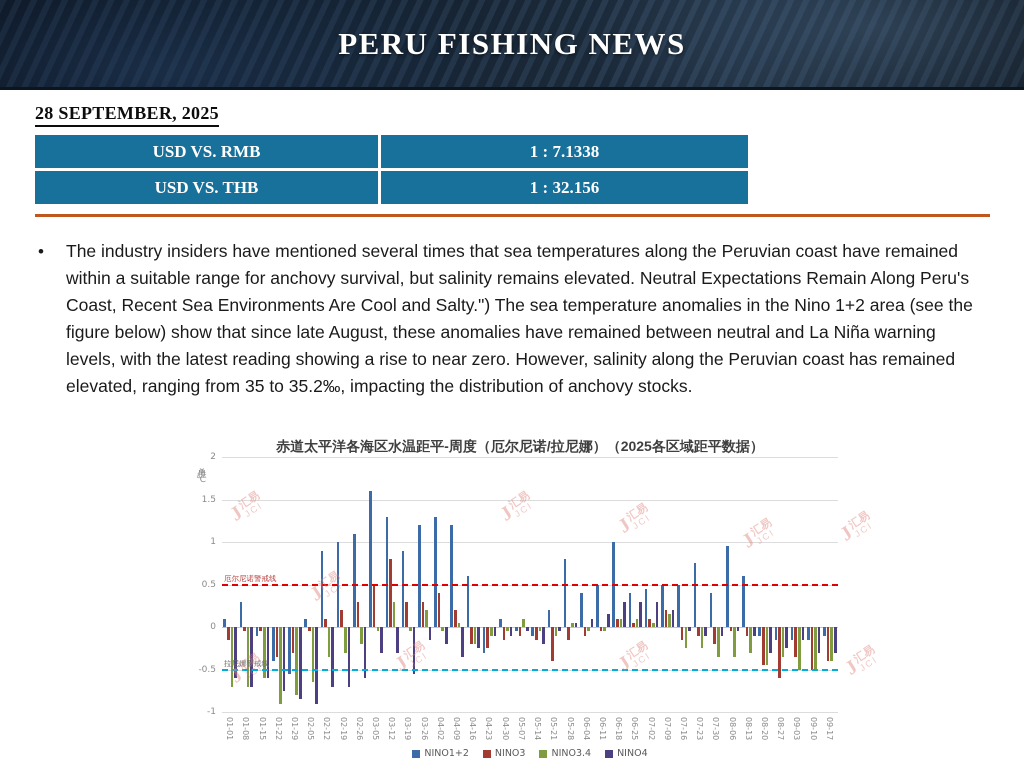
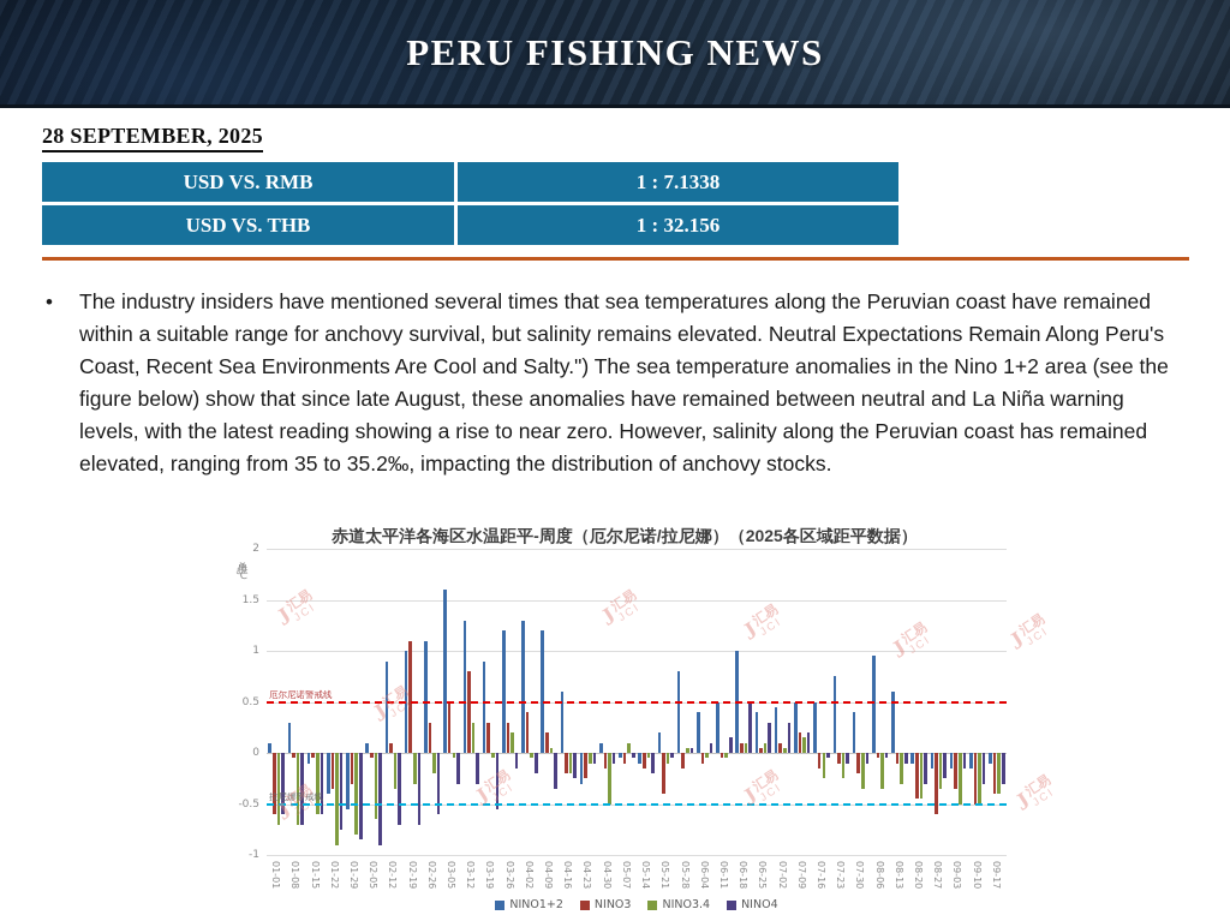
NINO3/01-01: -0.1 -> -0.6
NINO3/02-19: 0.2 -> 1.1
NINO3.4/04-30: -0.1 -> -0.5
NINO4/06-18: 0.3 -> 0.5
